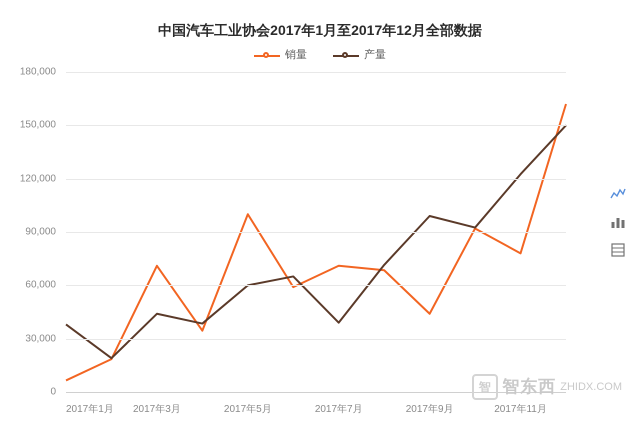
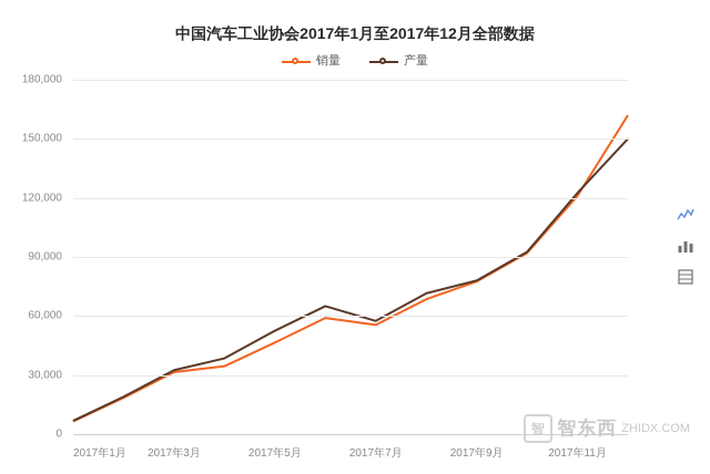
产量/2017年1月: 38000 -> 7000
销量/2017年3月: 71000 -> 32000
产量/2017年3月: 44000 -> 32000
销量/2017年5月: 100000 -> 46000
产量/2017年5月: 60000 -> 52000
销量/2017年7月: 71000 -> 56000
产量/2017年7月: 39000 -> 58000
销量/2017年9月: 44000 -> 78000
产量/2017年9月: 99000 -> 78000
销量/2017年11月: 78000 -> 121000
